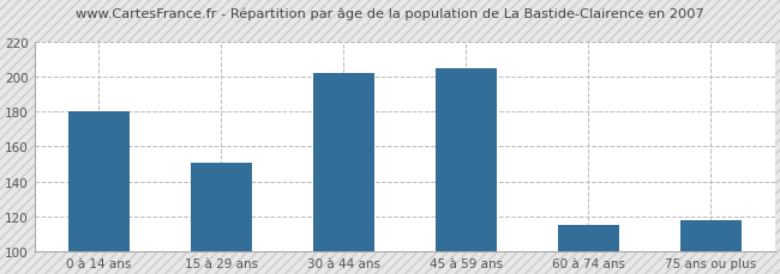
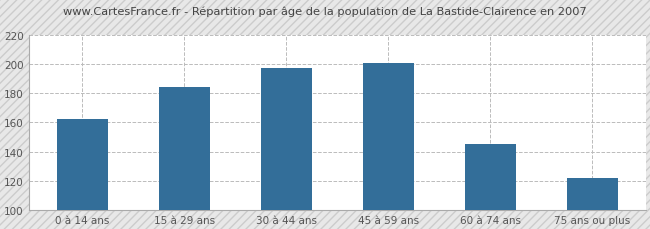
0 à 14 ans: 180 -> 162
15 à 29 ans: 151 -> 184
30 à 44 ans: 202 -> 197
45 à 59 ans: 205 -> 201
60 à 74 ans: 115 -> 145
75 ans ou plus: 118 -> 122
